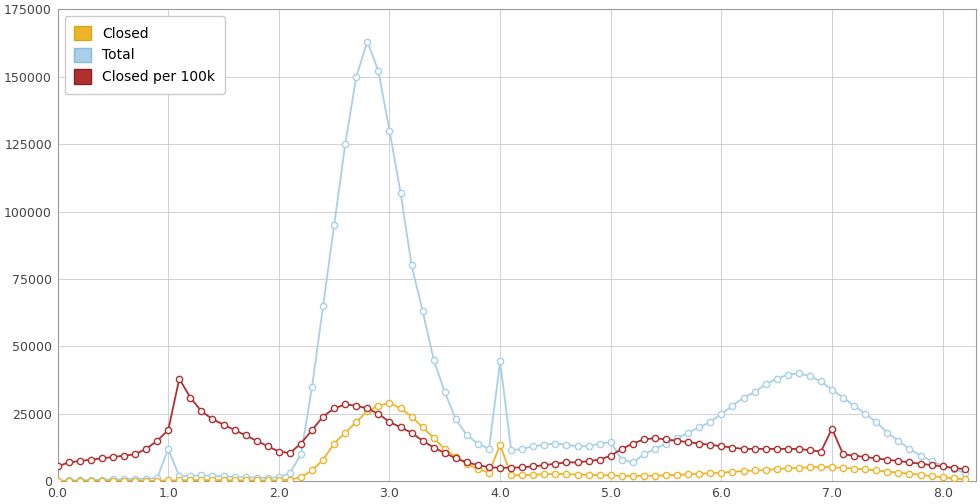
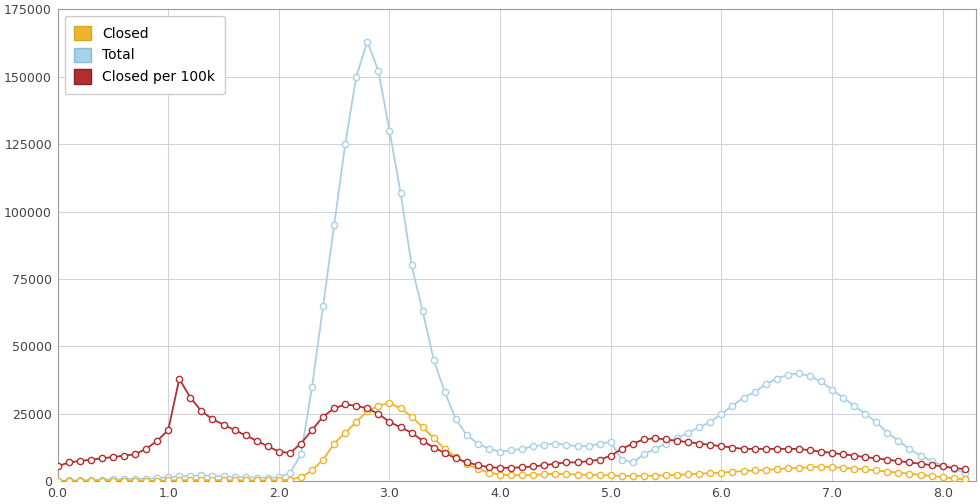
Total/1.0: 12000 -> 1500
Total/4.0: 44500 -> 11000
Closed/4.0: 13500 -> 2500
Closed per 100k/7.0: 19500 -> 10500
